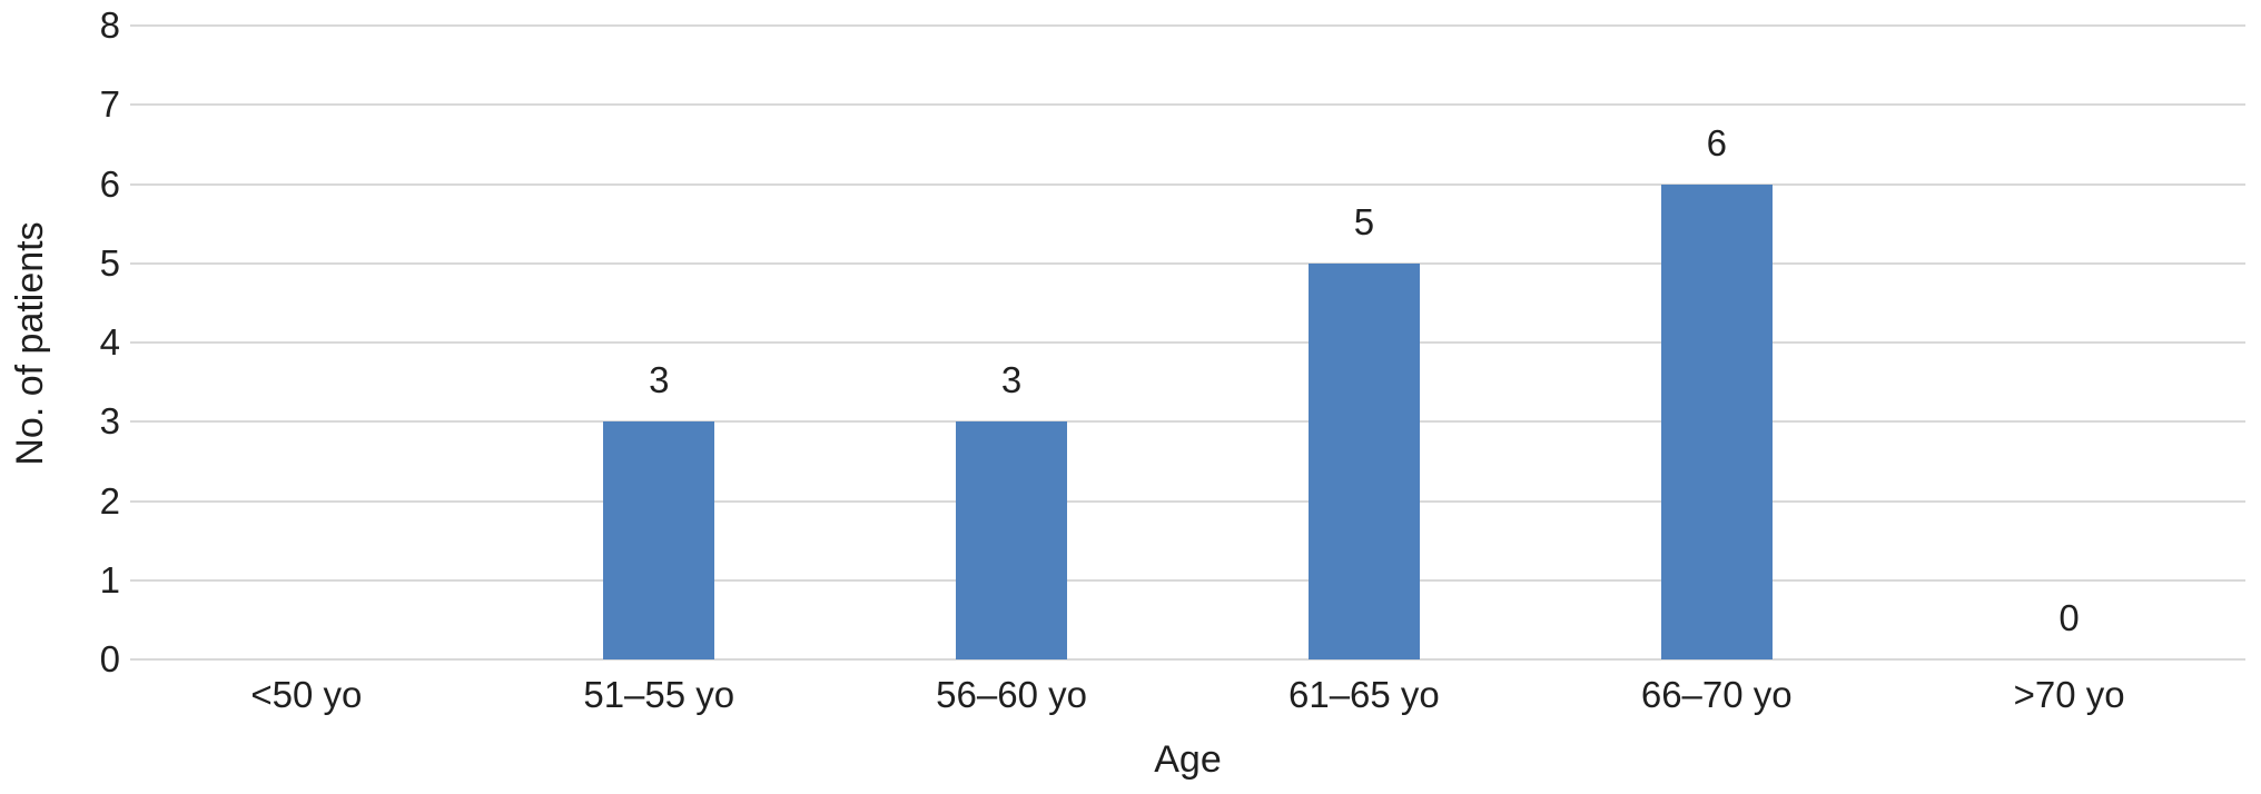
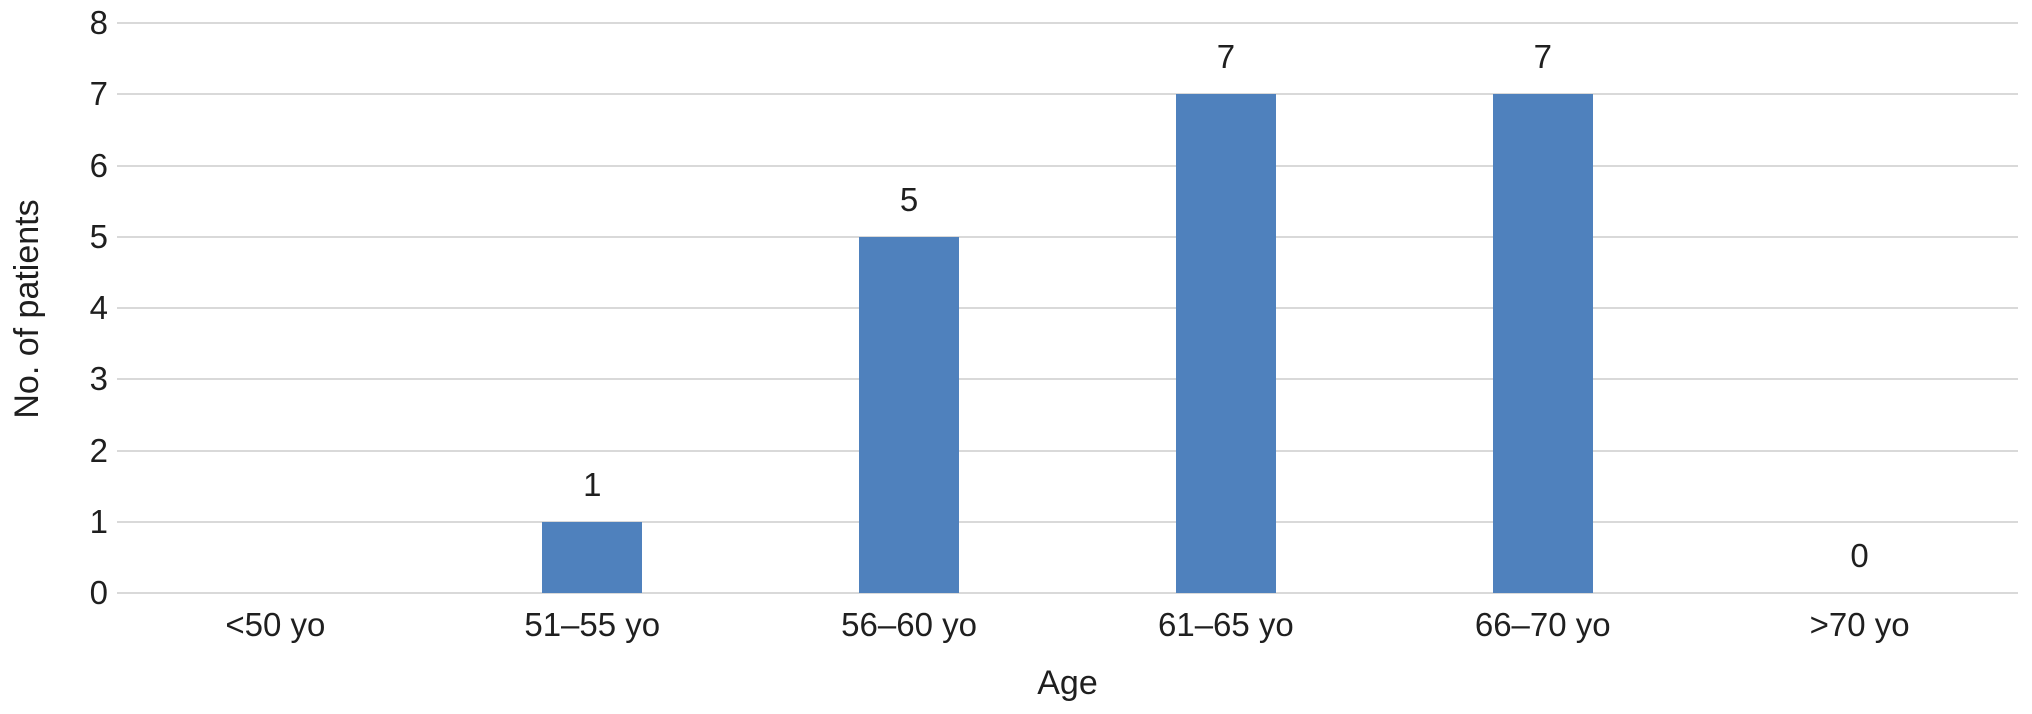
51–55 yo: 3 -> 1
56–60 yo: 3 -> 5
61–65 yo: 5 -> 7
66–70 yo: 6 -> 7
